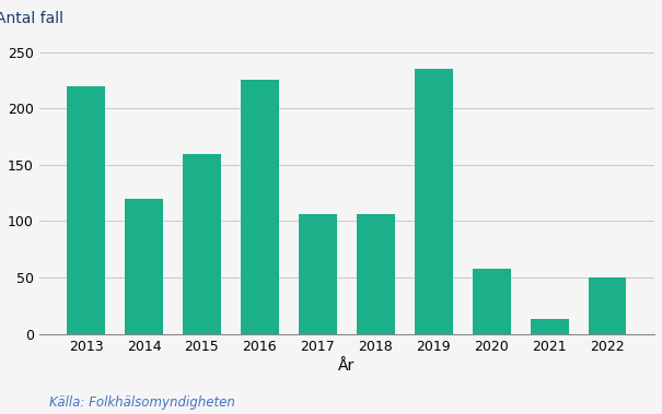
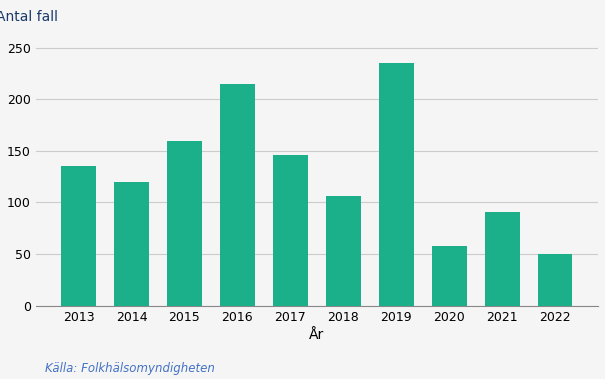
2013: 220 -> 135
2016: 225 -> 215
2017: 106 -> 146
2021: 13 -> 91
